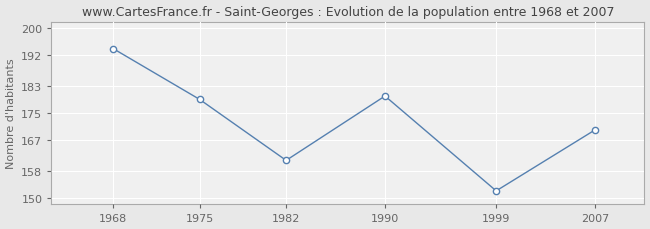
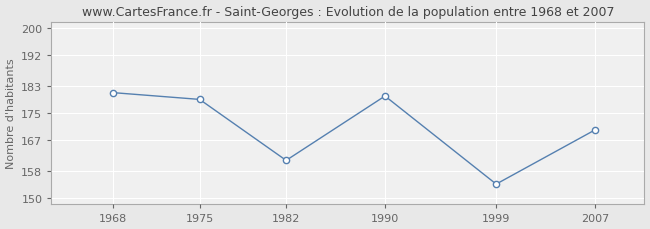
1968: 194 -> 181
1999: 152 -> 154
